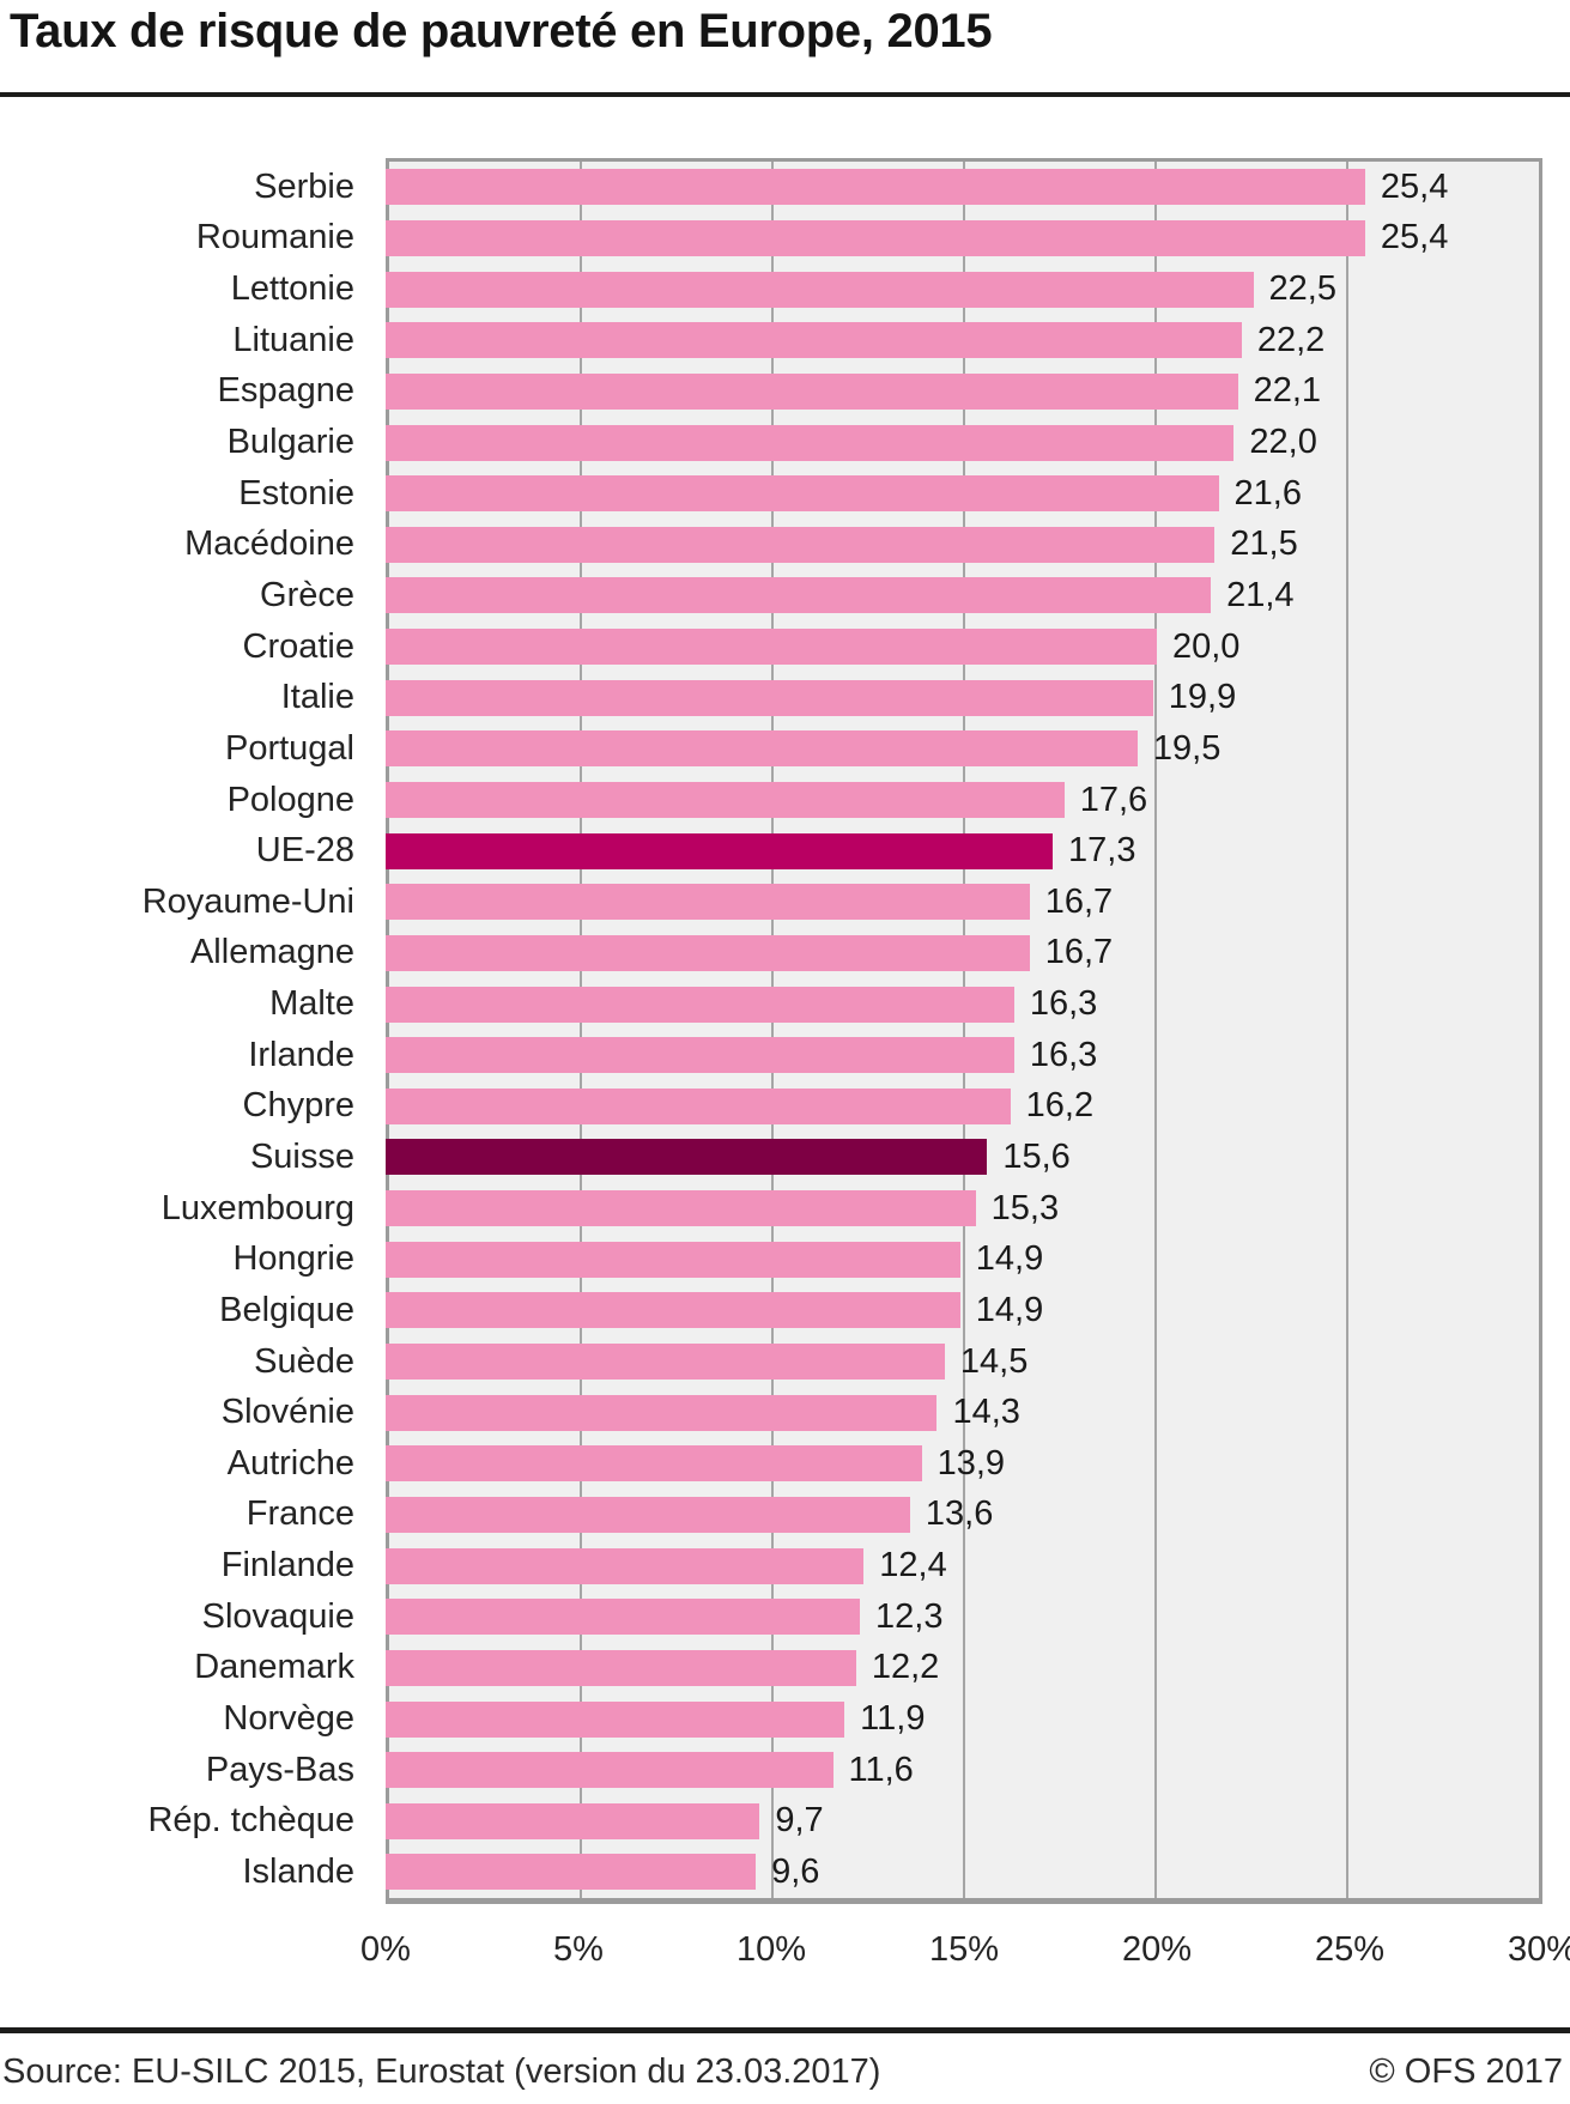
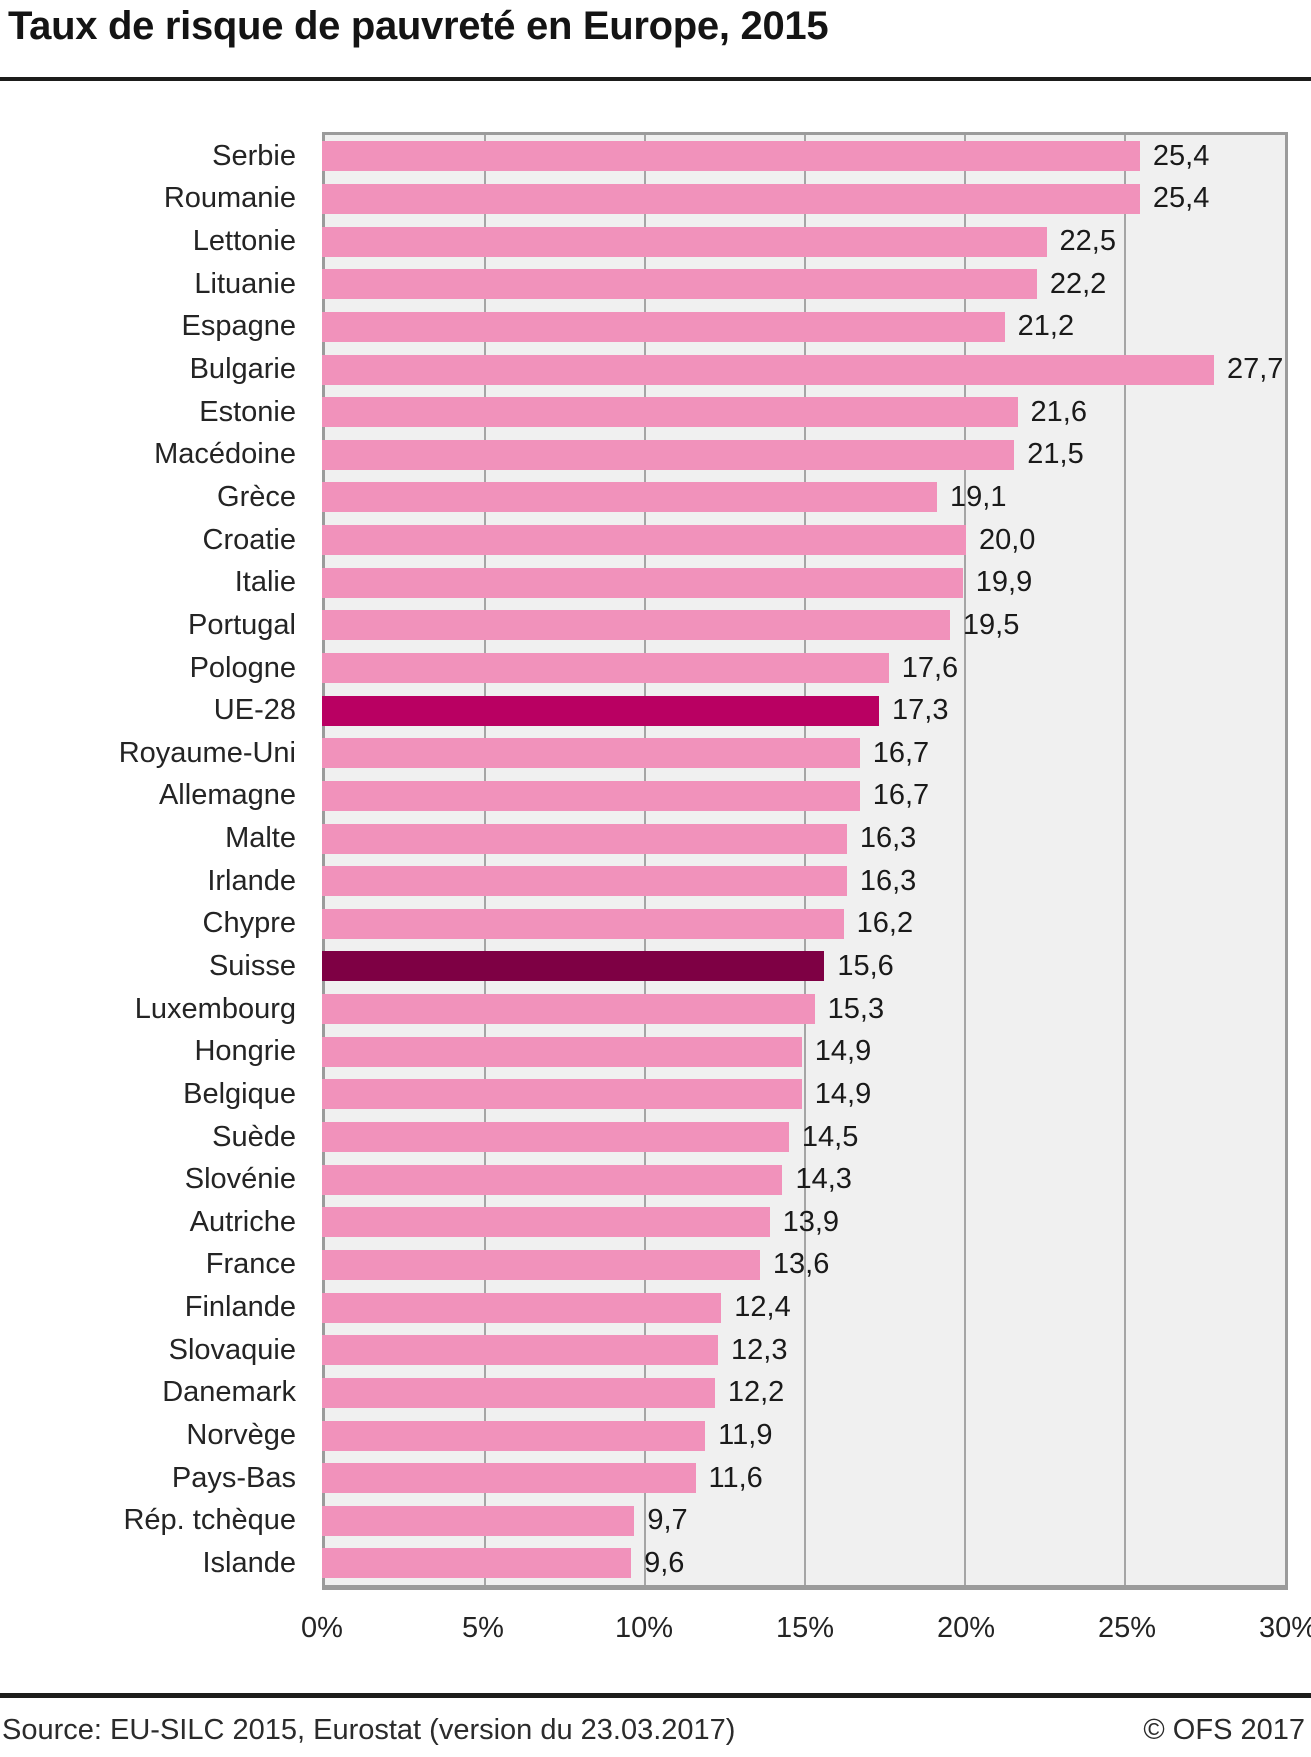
Espagne: 22,1 -> 21,2
Bulgarie: 22,0 -> 27,7
Grèce: 21,4 -> 19,1
